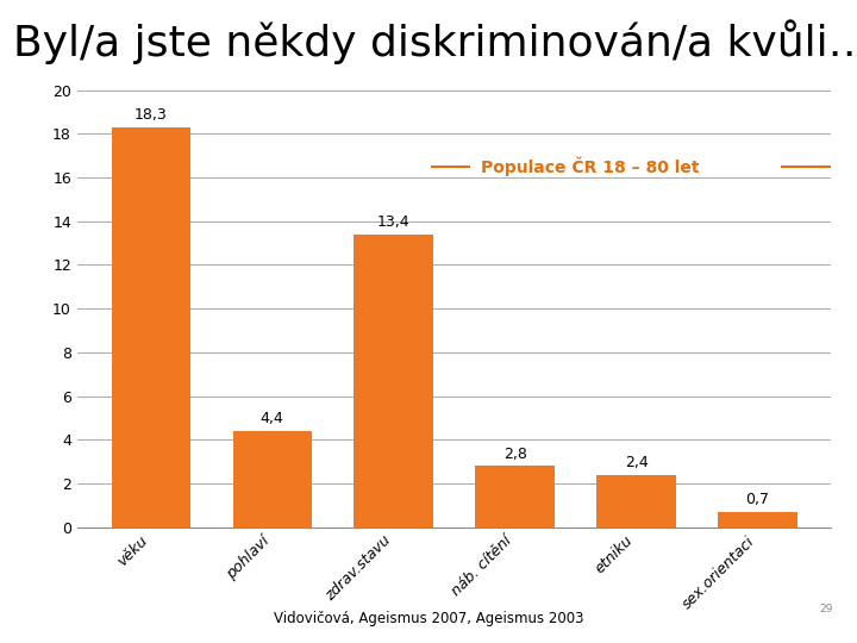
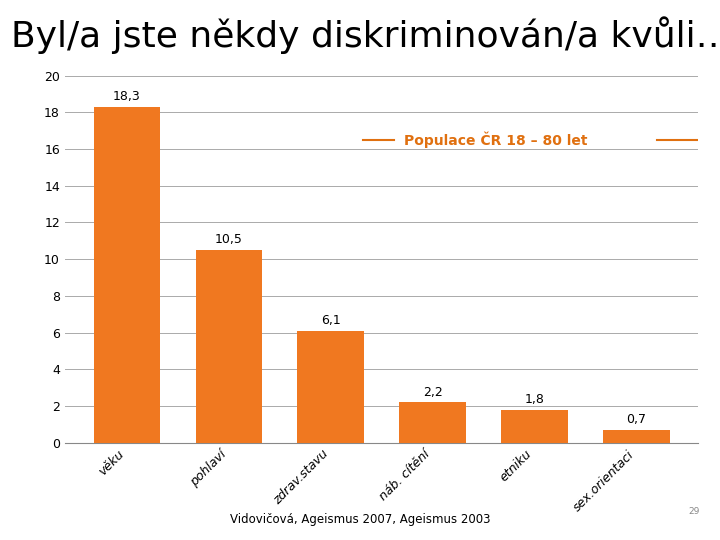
pohlaví: 4,4 -> 10,5
zdrav.stavu: 13,4 -> 6,1
náb. cítění: 2,8 -> 2,2
etniku: 2,4 -> 1,8
